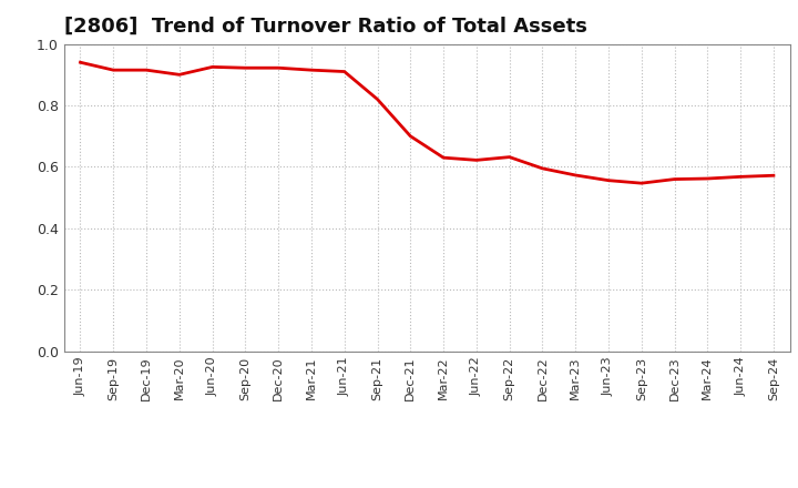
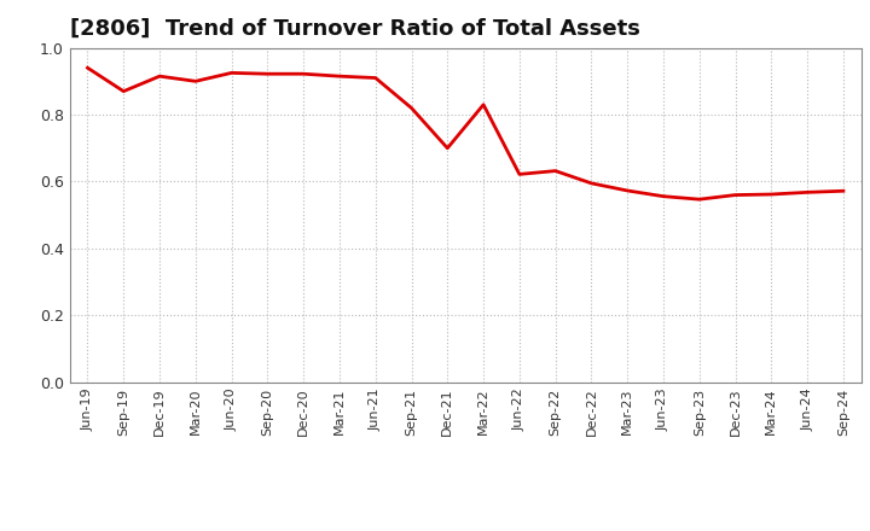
Sep-19: 0.915 -> 0.870
Mar-22: 0.630 -> 0.830
